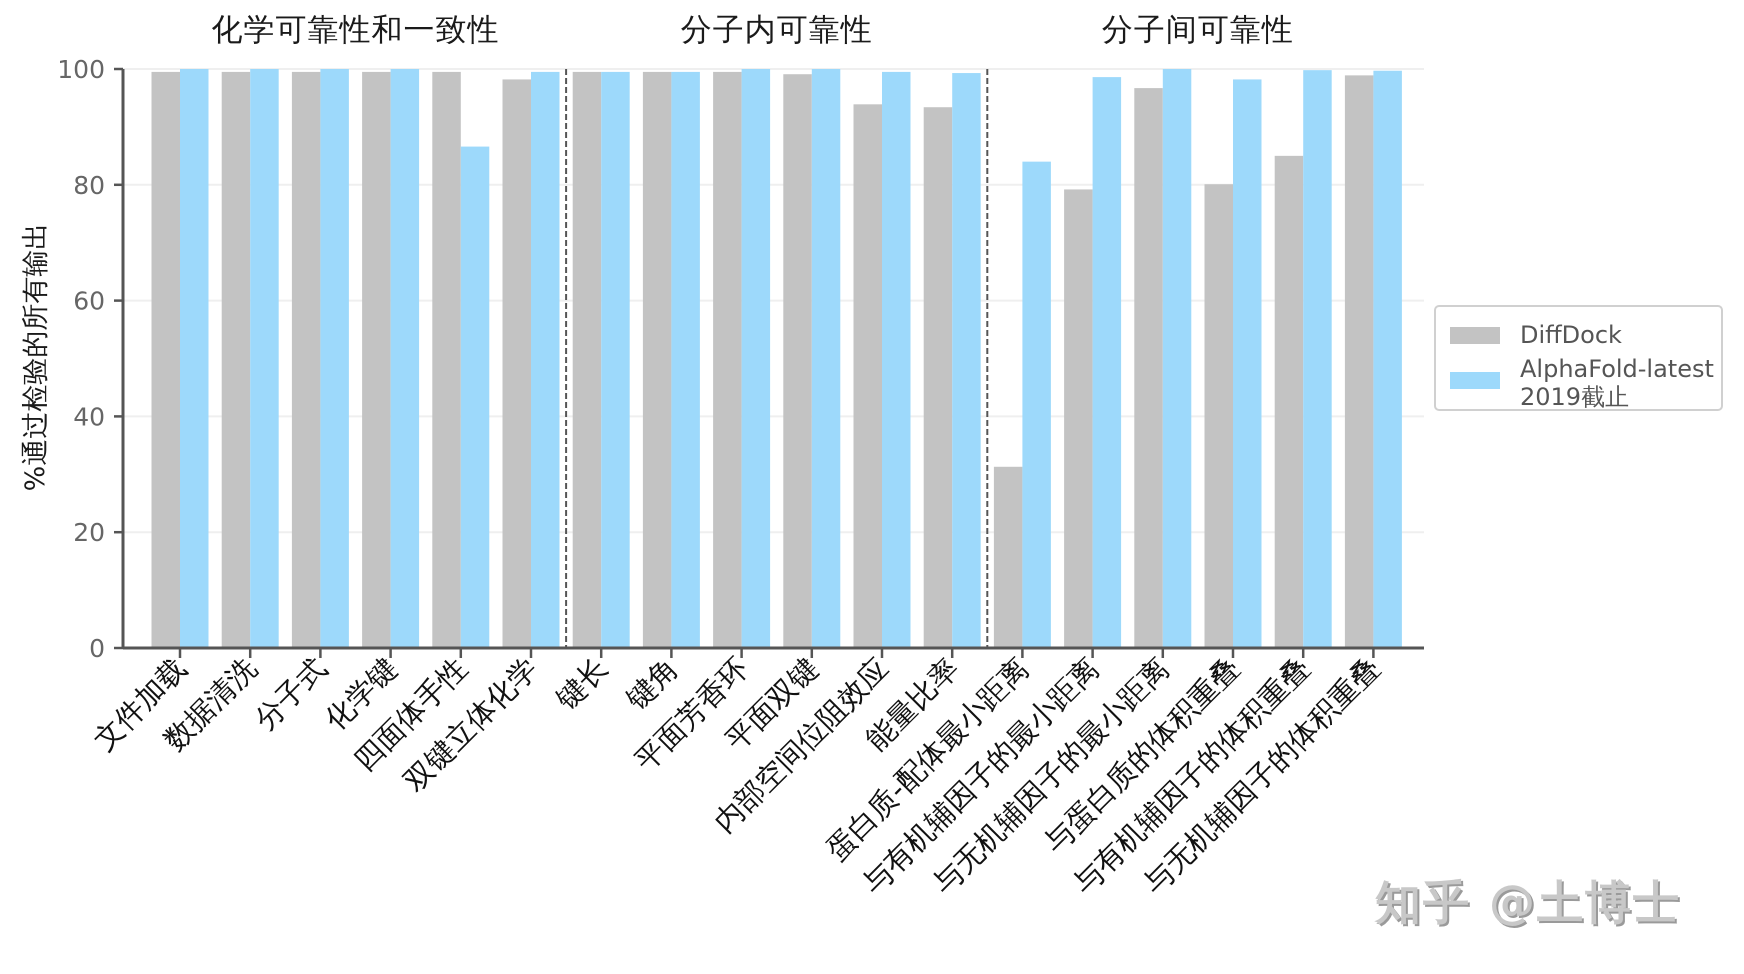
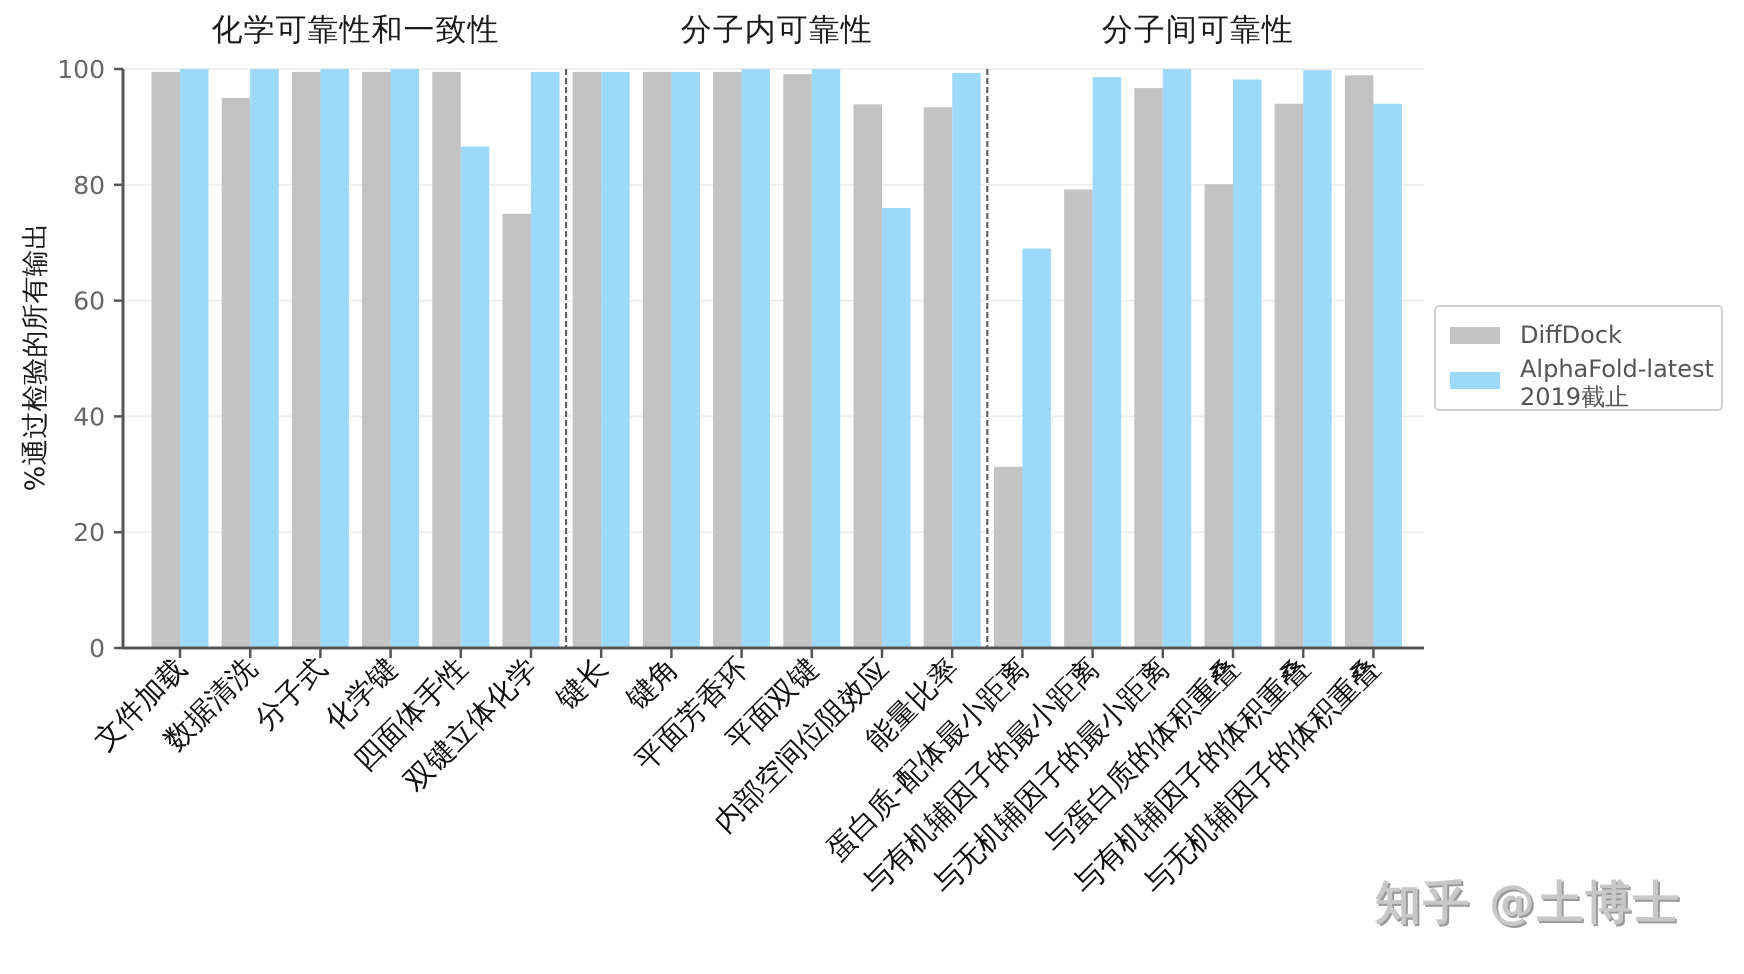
DiffDock/数据清洗: 100 -> 95
DiffDock/双键立体化学: 98 -> 75
AlphaFold-latest 2019截止/内部空间位阻效应: 100 -> 76
AlphaFold-latest 2019截止/蛋白质-配体最小距离: 84 -> 69
DiffDock/与有机辅因子的体积重叠: 85 -> 94
AlphaFold-latest 2019截止/与无机辅因子的体积重叠: 100 -> 94
